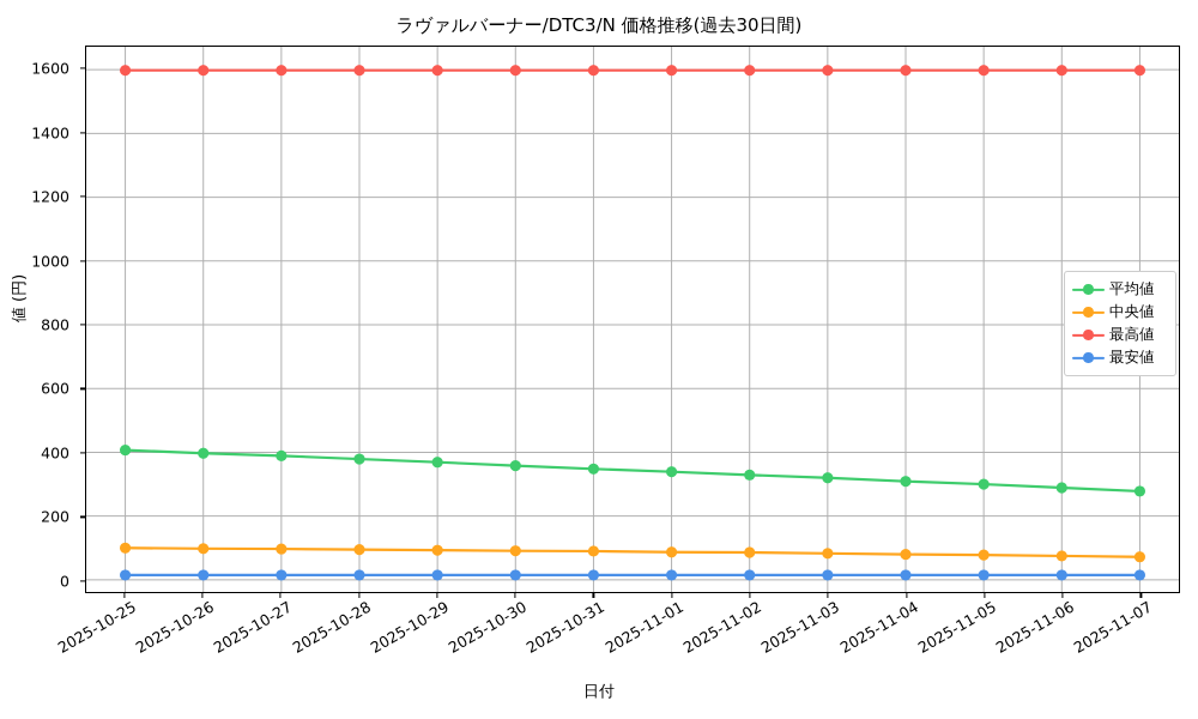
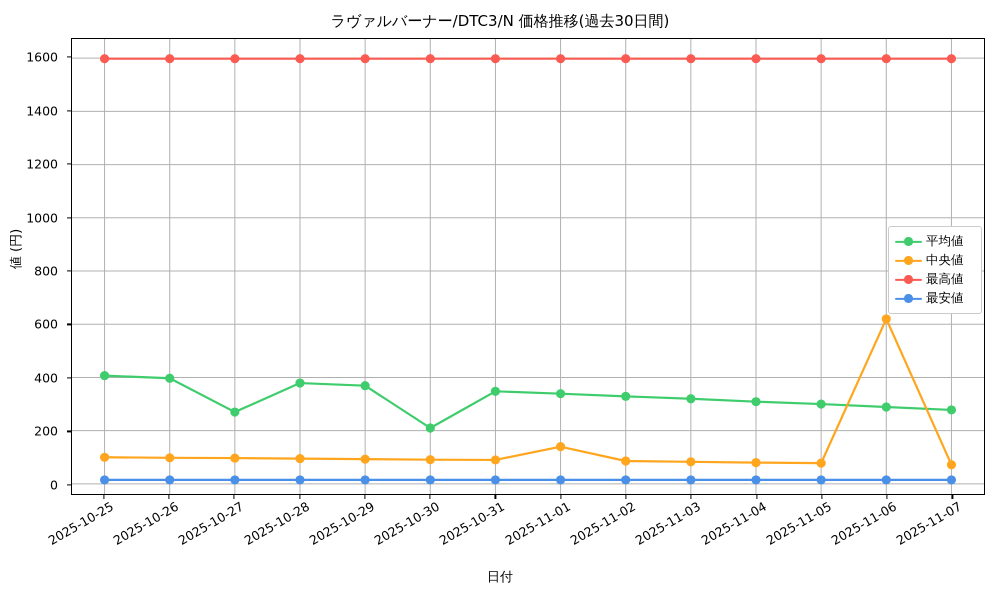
平均値/2025-10-27: 390 -> 270
平均値/2025-10-30: 360 -> 210
中央値/2025-11-01: 90 -> 140
中央値/2025-11-06: 80 -> 620
